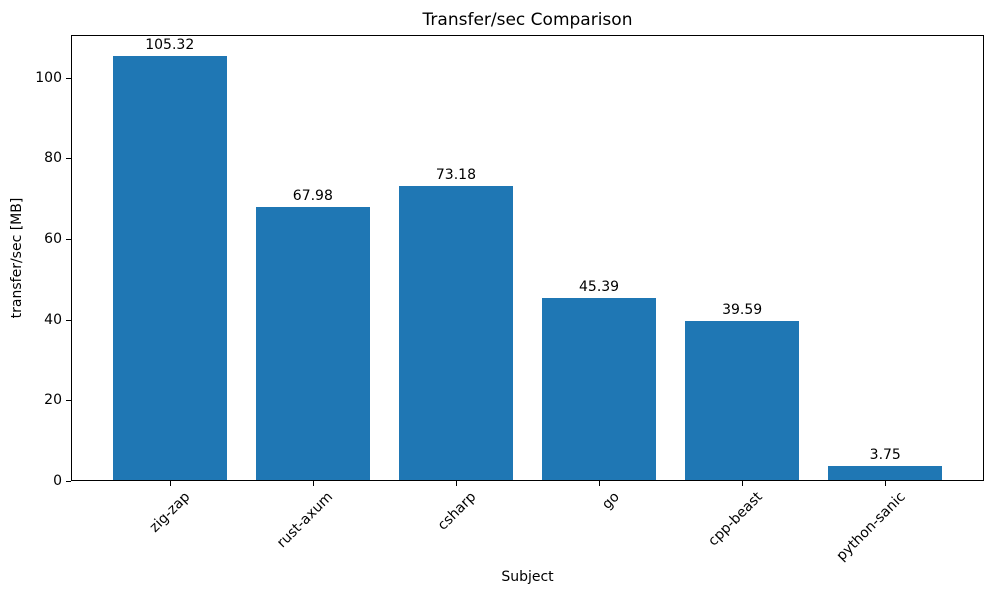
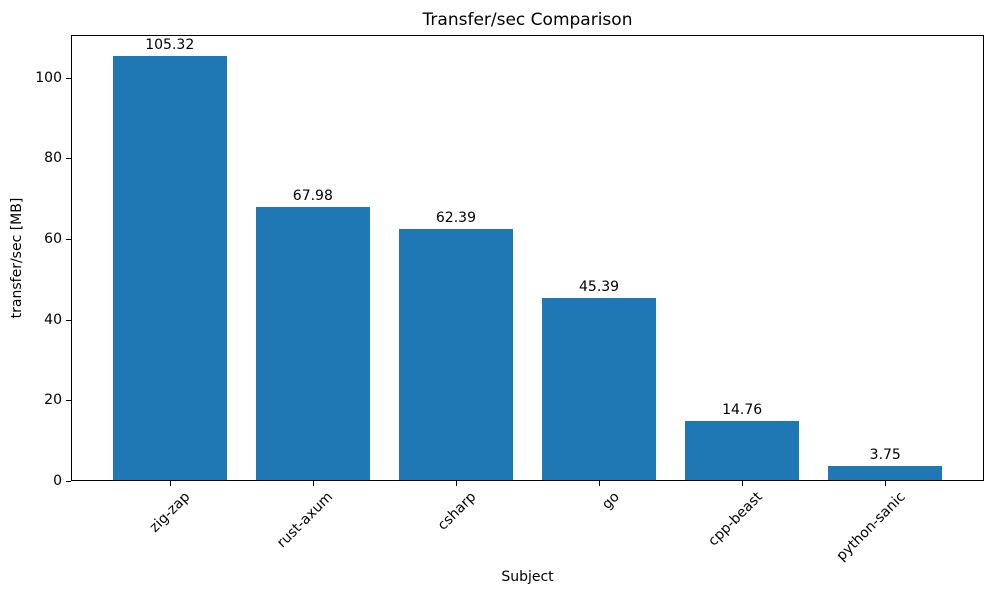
csharp: 73.18 -> 62.39
cpp-beast: 39.59 -> 14.76
